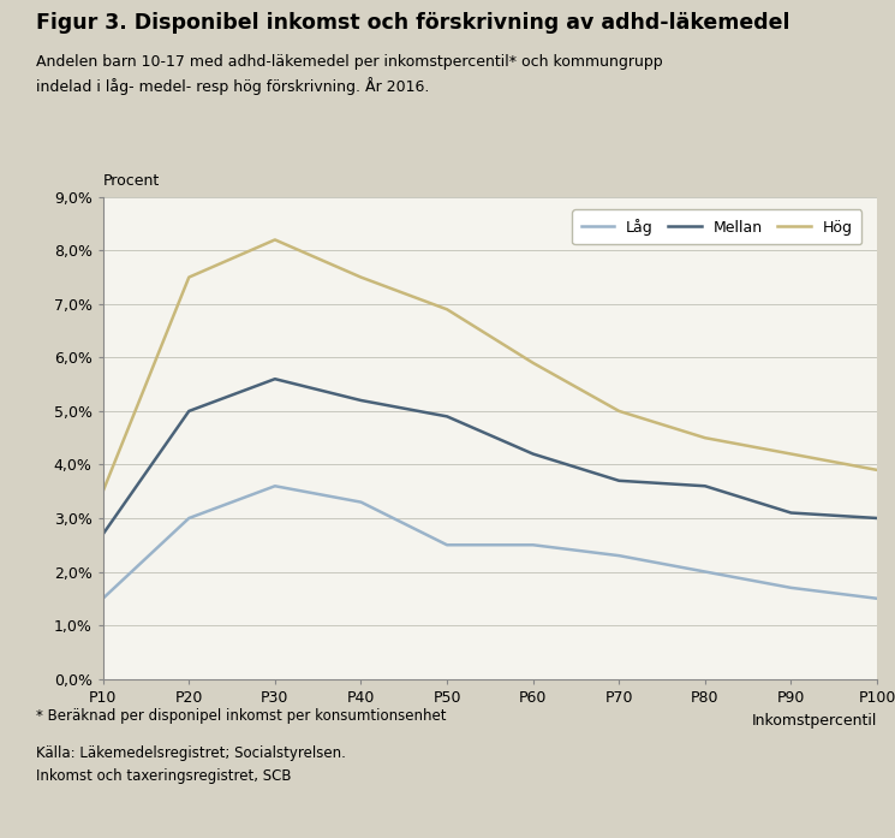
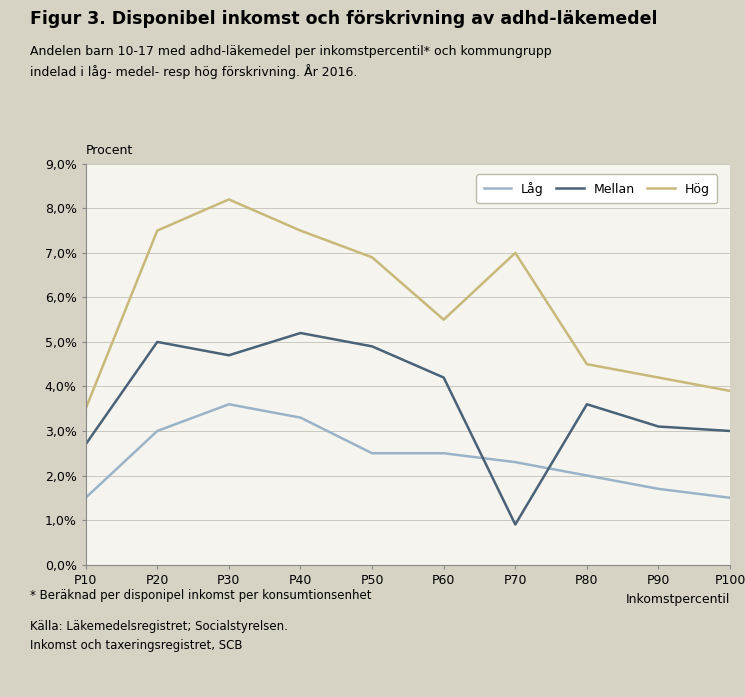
Mellan/P30: 5,6% -> 4,7%
Hög/P60: 5,9% -> 5,5%
Mellan/P70: 3,7% -> 0,9%
Hög/P70: 5,0% -> 7,0%
